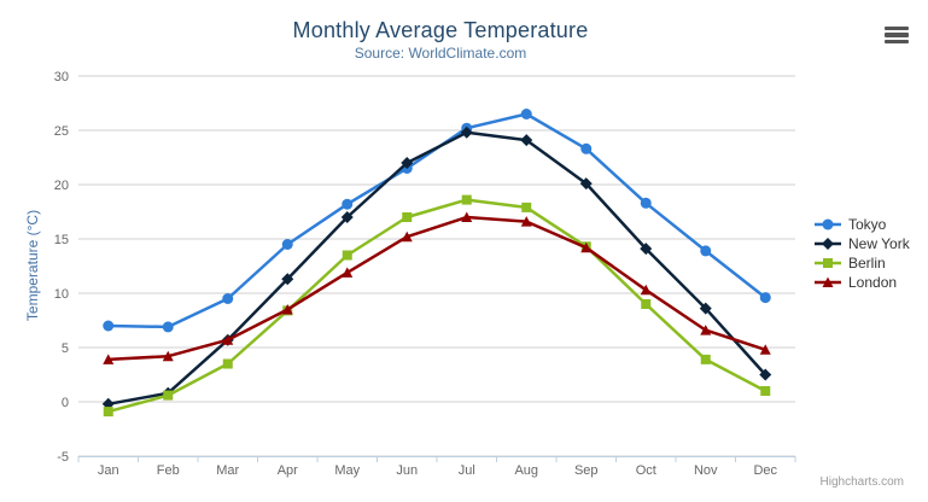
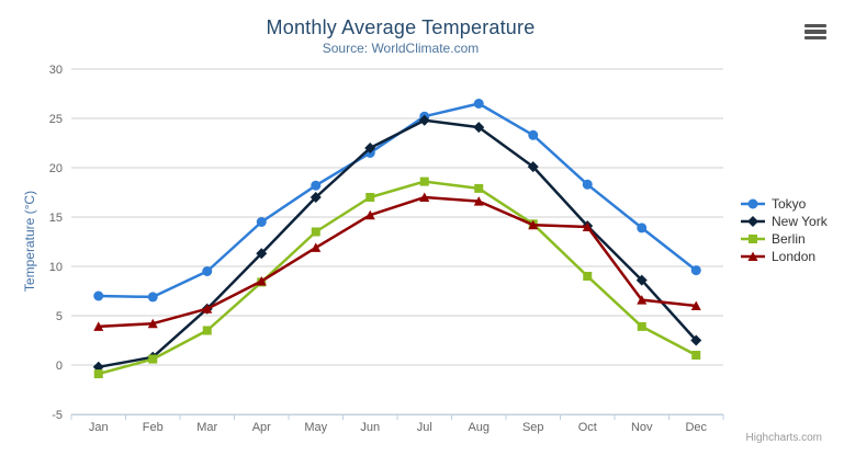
London/Oct: 10 -> 14
London/Dec: 5 -> 6
